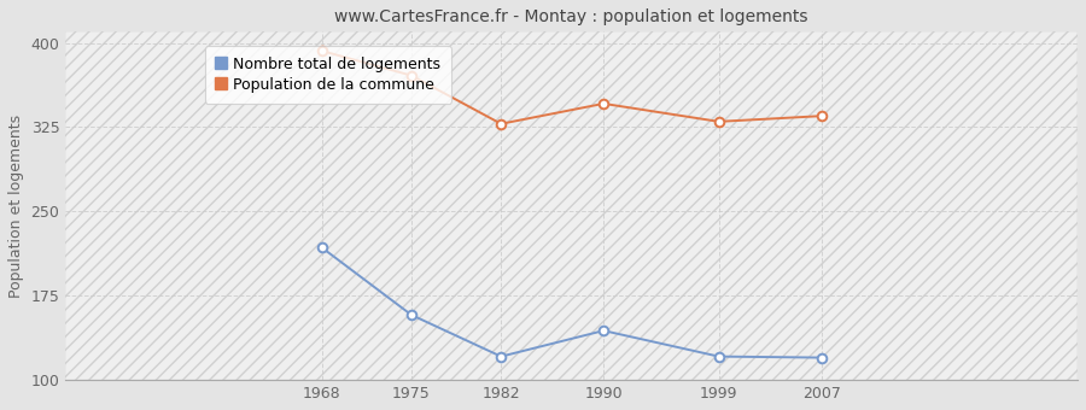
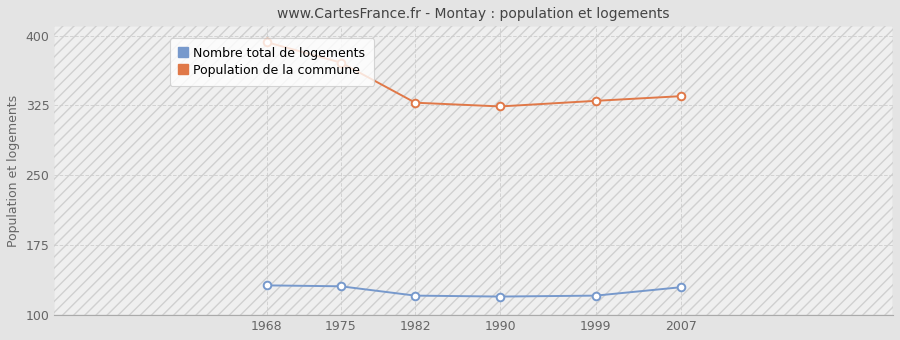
Nombre total de logements/1968: 218 -> 132
Nombre total de logements/1975: 158 -> 131
Nombre total de logements/1990: 144 -> 120
Population de la commune/1990: 346 -> 324
Nombre total de logements/2007: 120 -> 130
